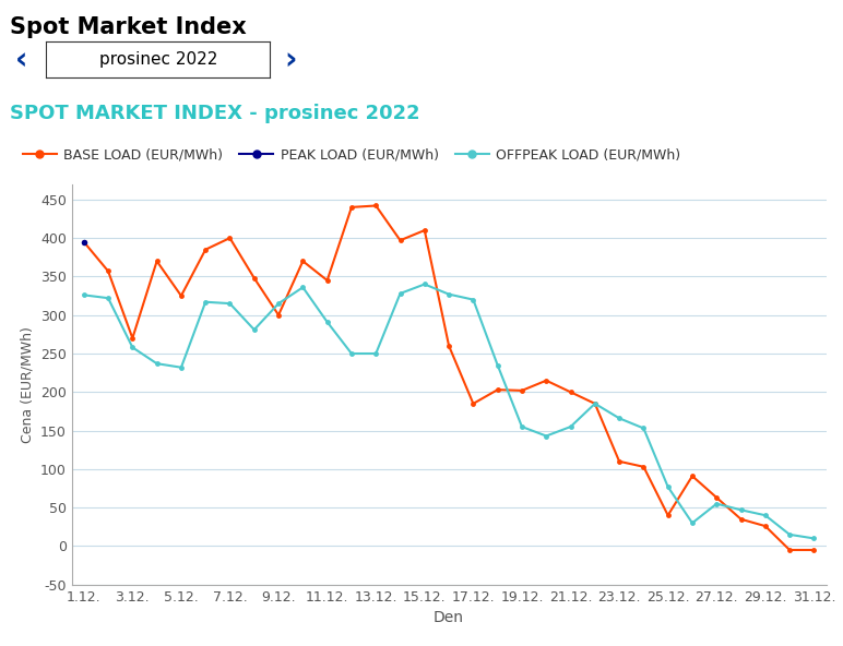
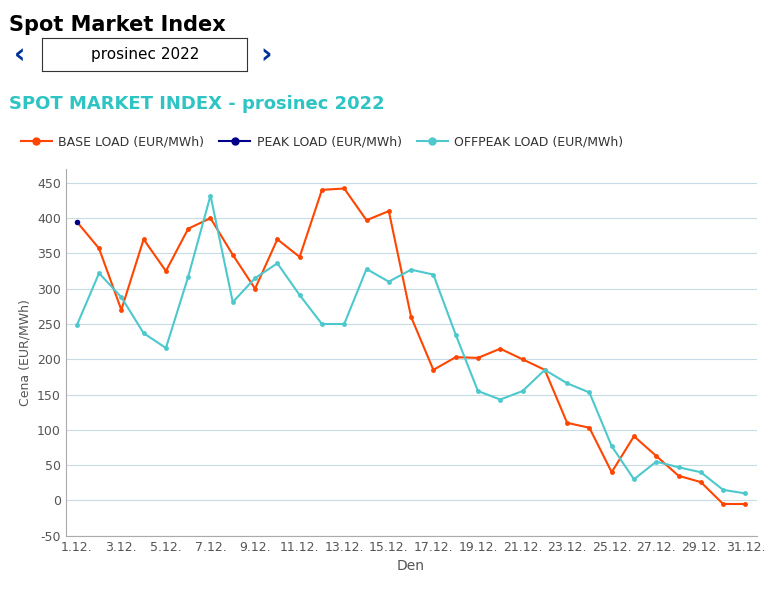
OFFPEAK LOAD (EUR/MWh)/1.12.: 326 -> 248
OFFPEAK LOAD (EUR/MWh)/3.12.: 258 -> 288
OFFPEAK LOAD (EUR/MWh)/5.12.: 232 -> 216
OFFPEAK LOAD (EUR/MWh)/7.12.: 315 -> 432
OFFPEAK LOAD (EUR/MWh)/15.12.: 340 -> 310
